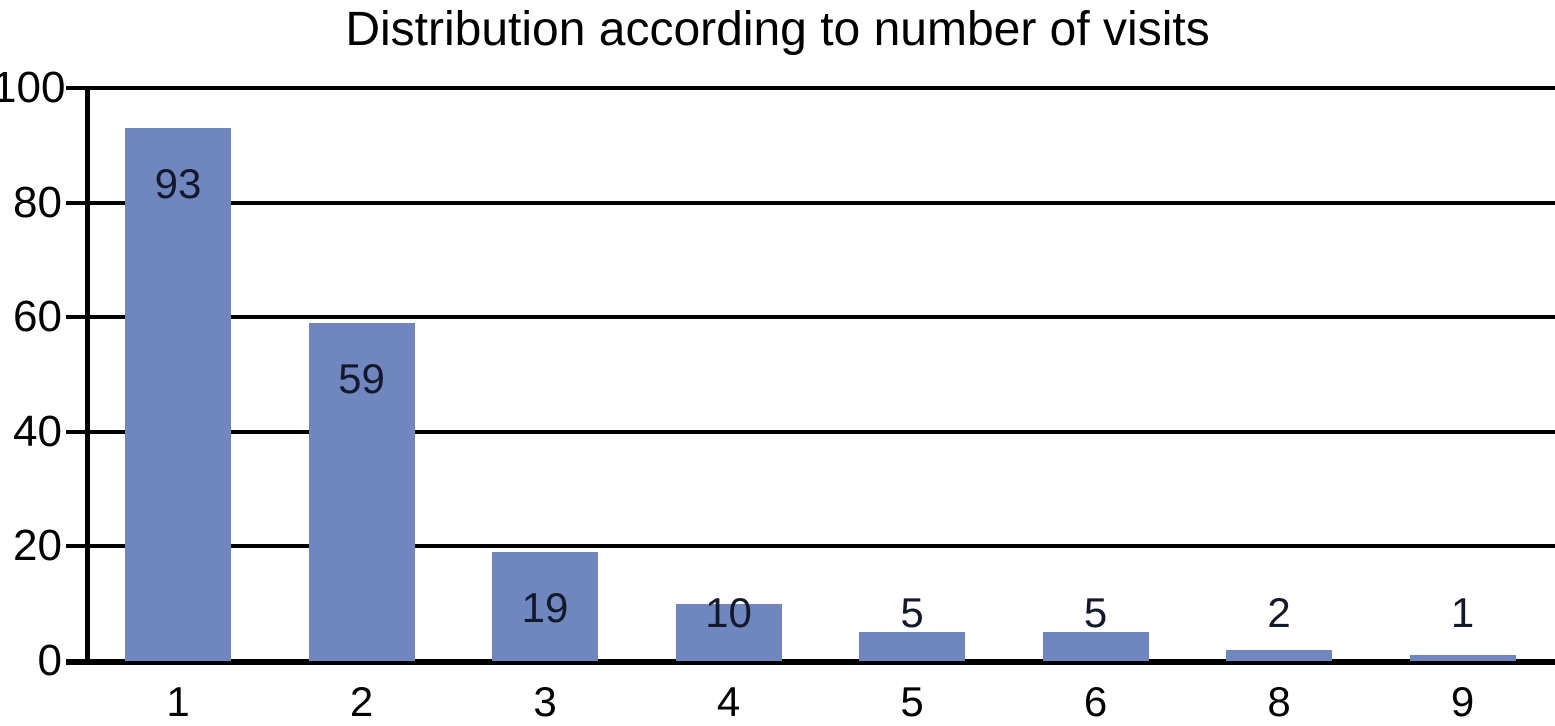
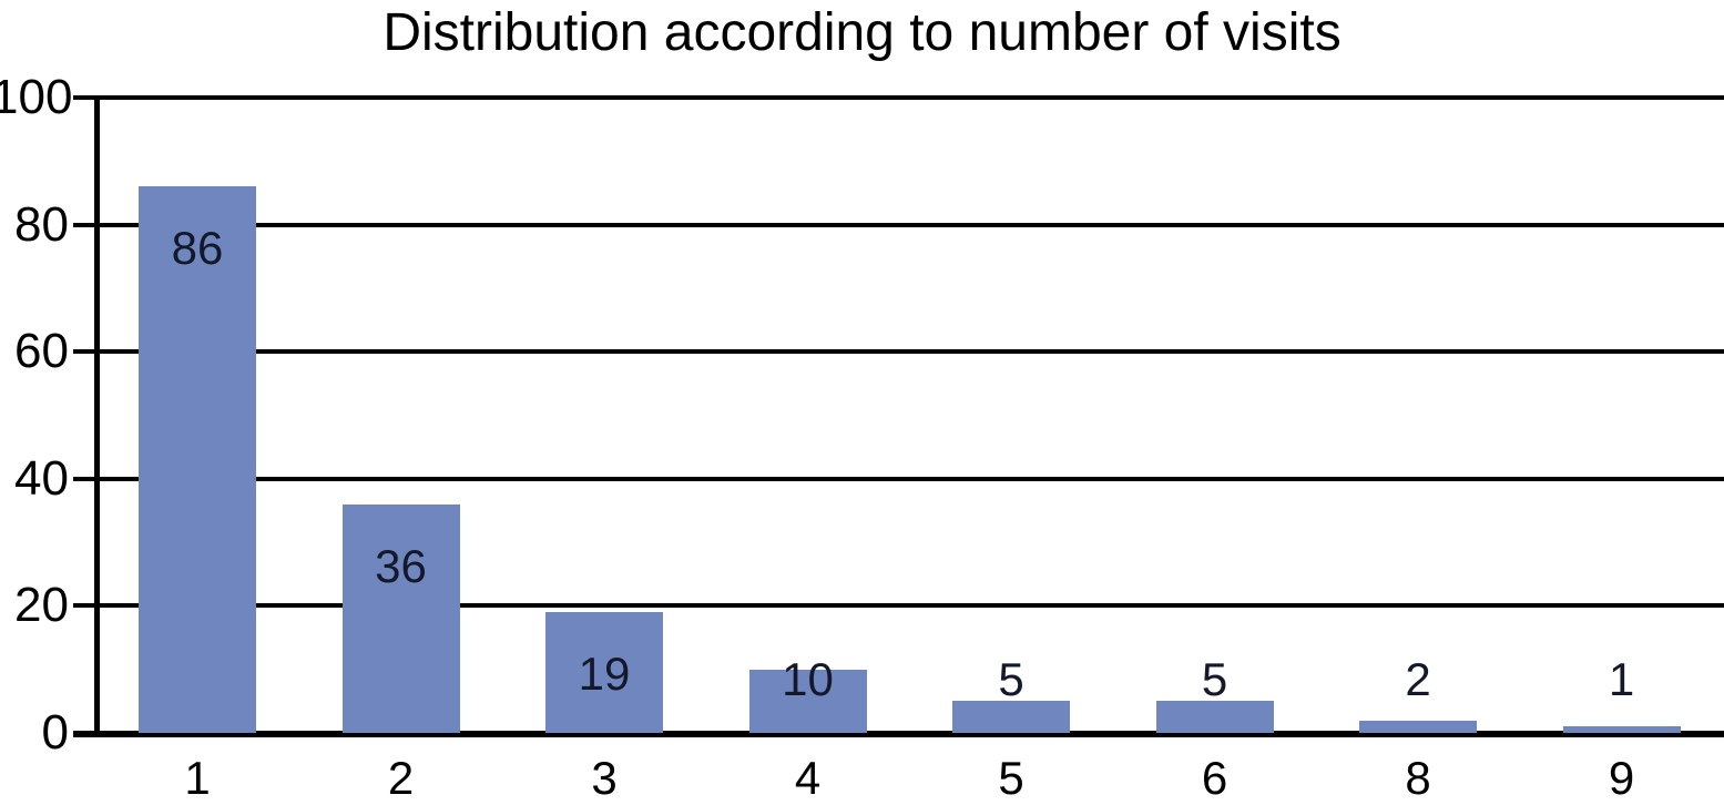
1: 93 -> 86
2: 59 -> 36
